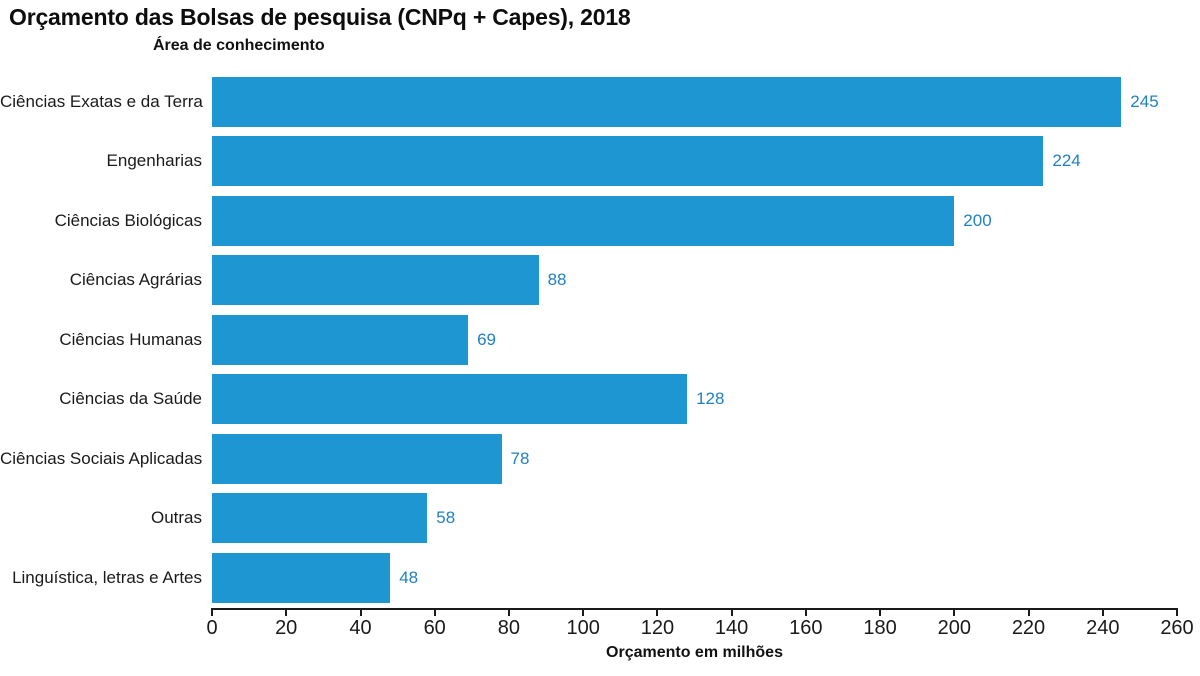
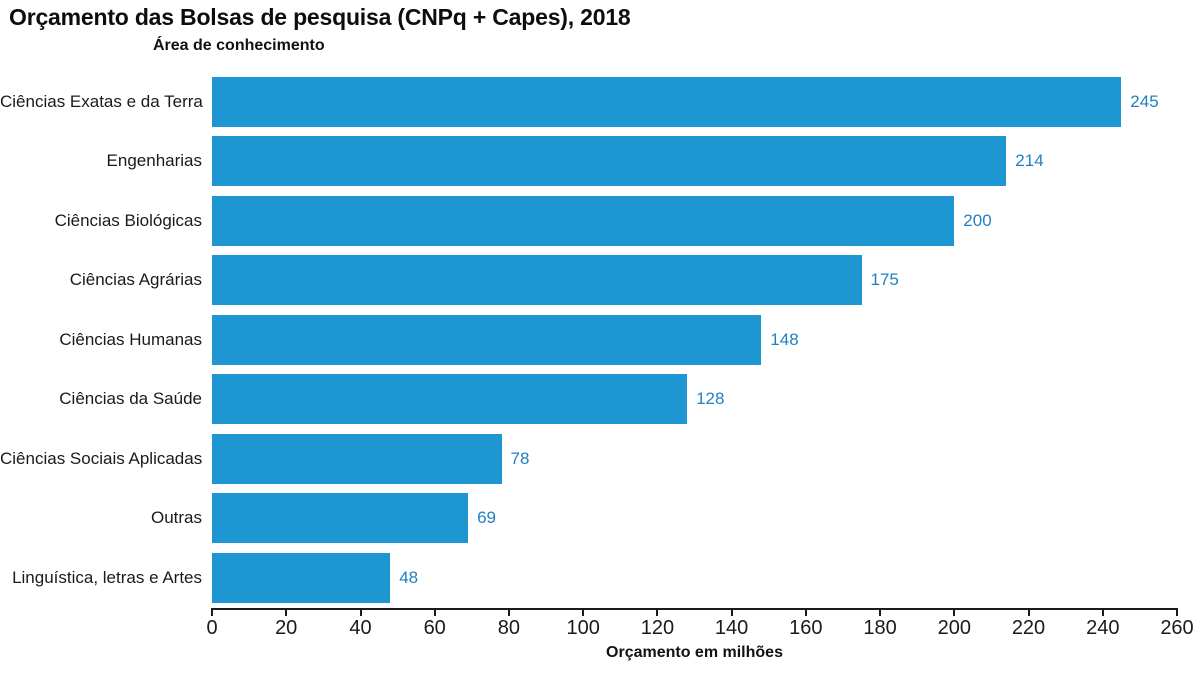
Engenharias: 224 -> 214
Ciências Agrárias: 88 -> 175
Ciências Humanas: 69 -> 148
Outras: 58 -> 69
